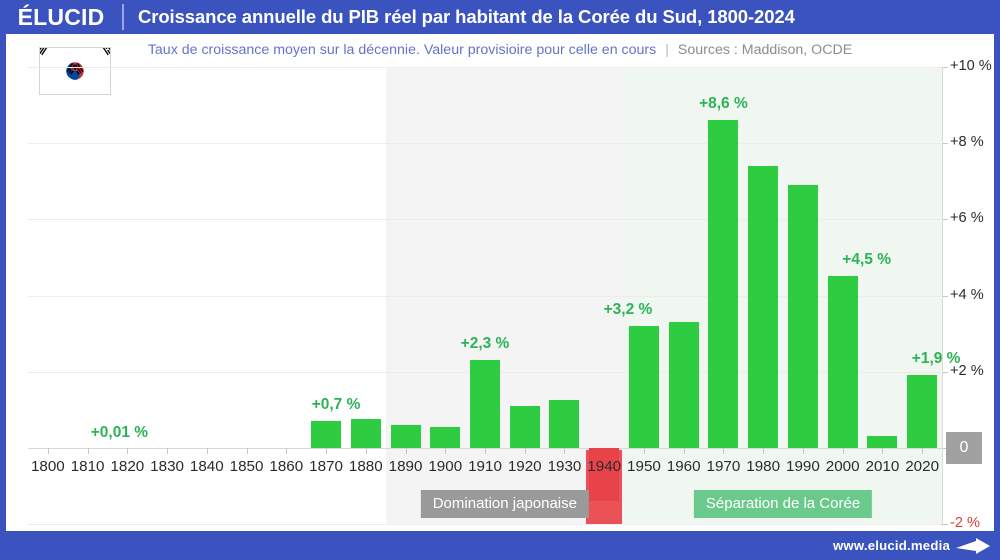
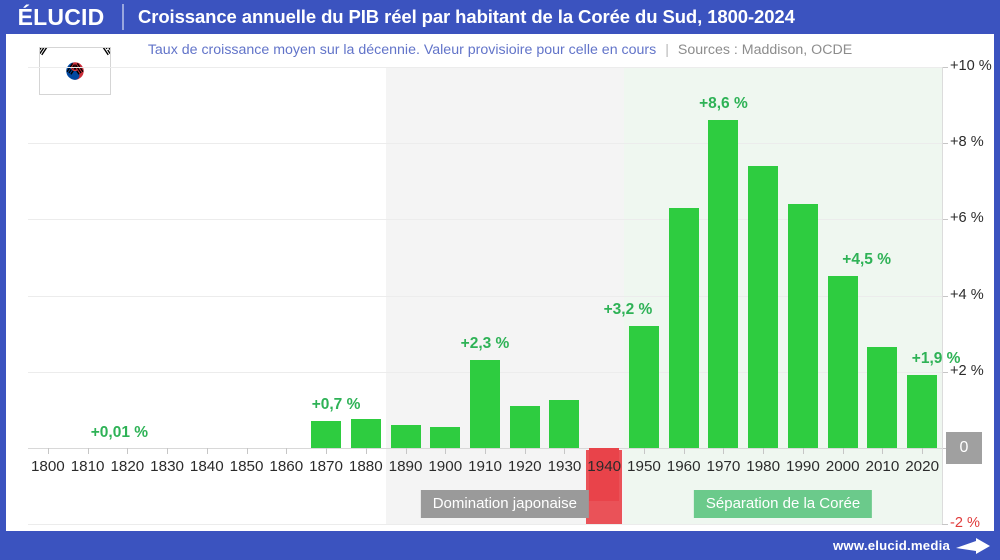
1960: 3.3% -> 6.3%
1990: 6.9% -> 6.4%
2010: 0.3% -> 2.6%
